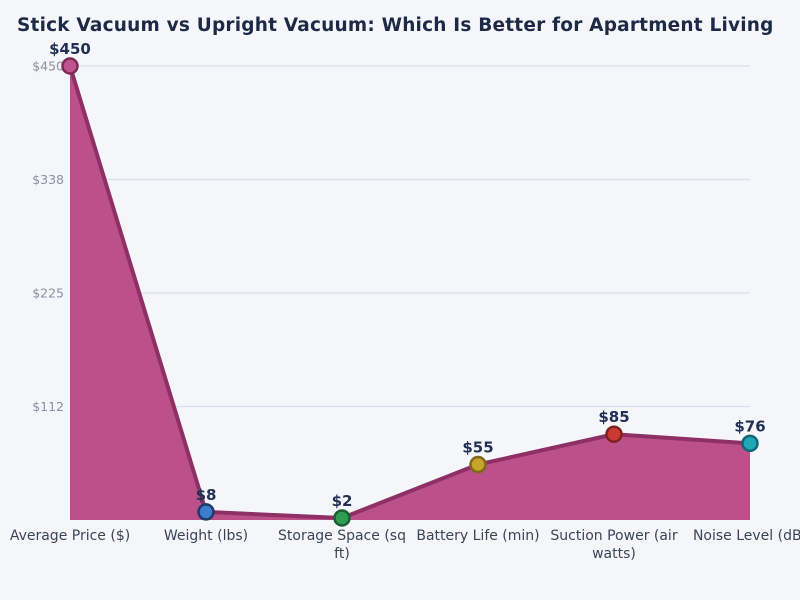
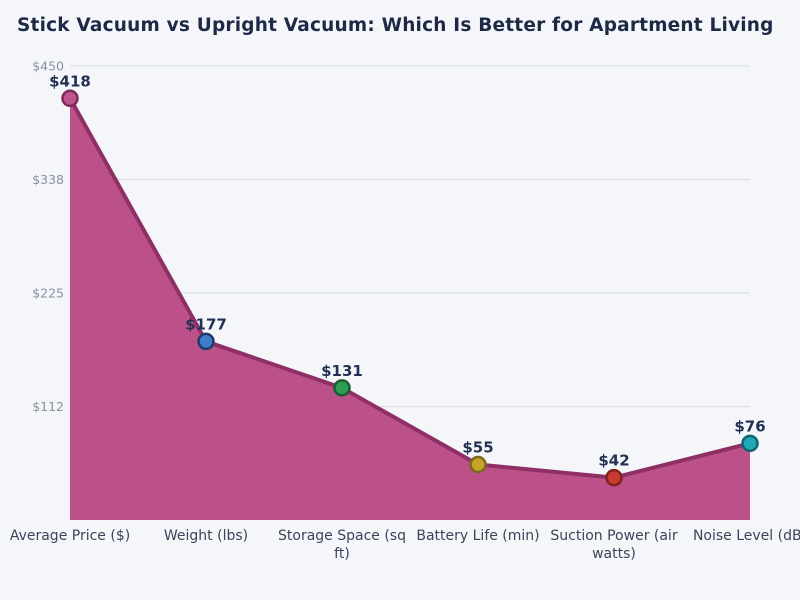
Average Price ($): $450 -> $418
Weight (lbs): $8 -> $177
Storage Space (sq ft): $2 -> $131
Suction Power (air watts): $85 -> $42
